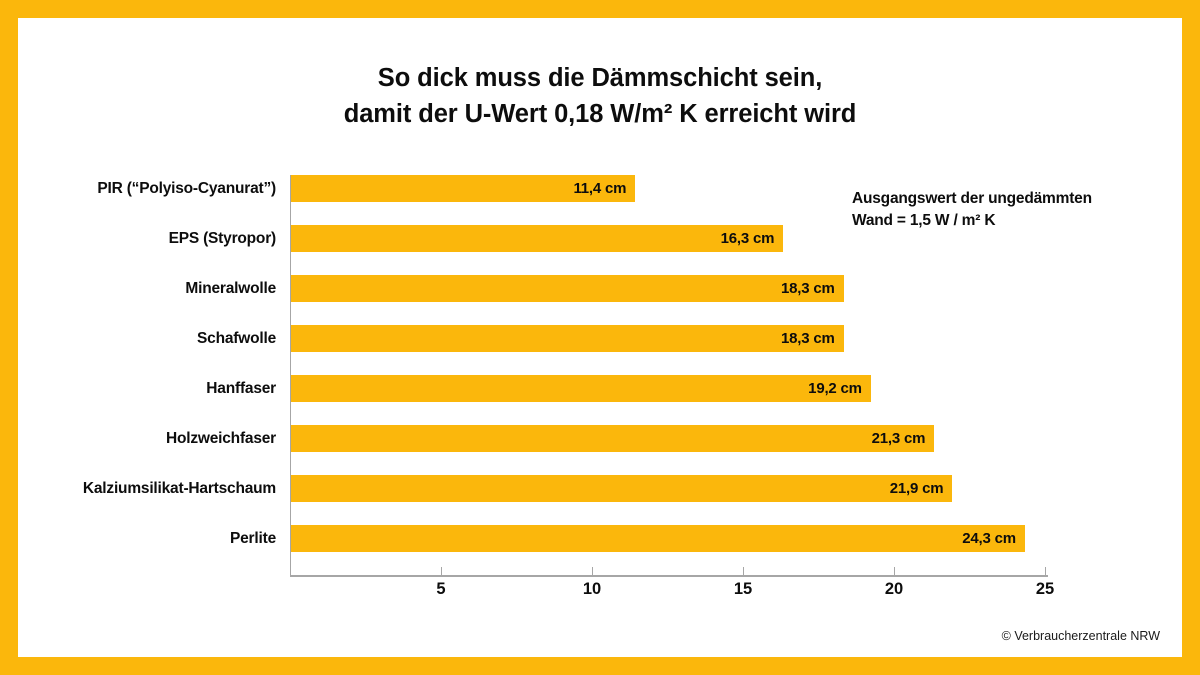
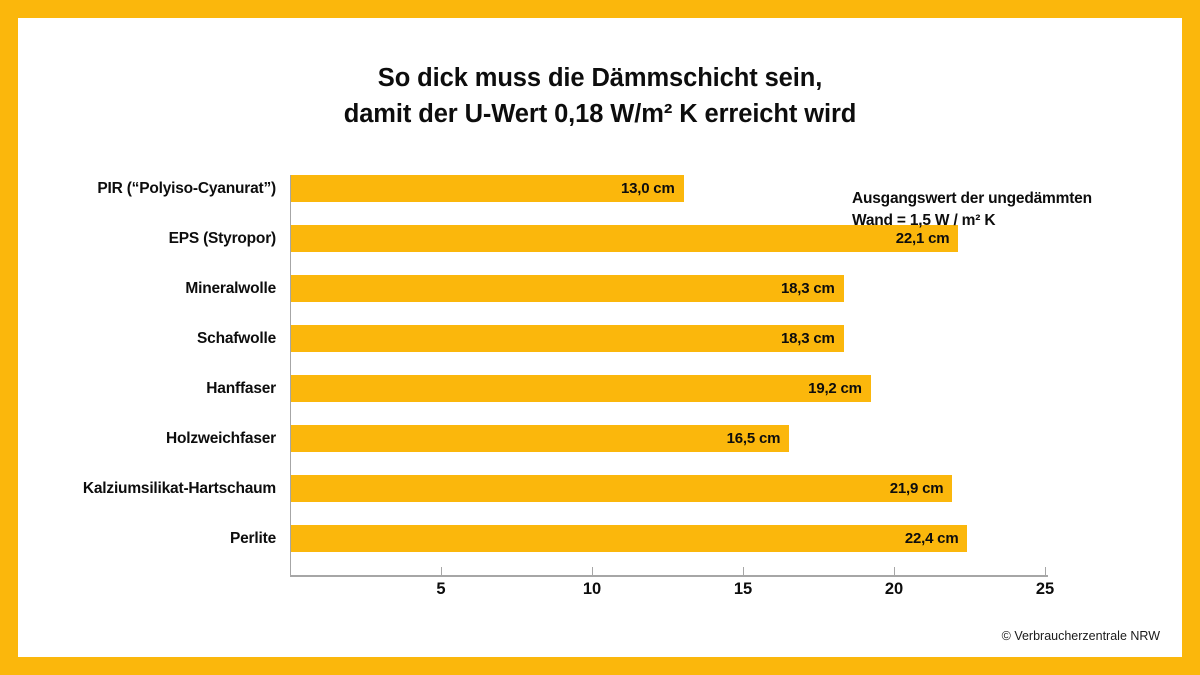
PIR (“Polyiso-Cyanurat”): 11,4 -> 13,0
EPS (Styropor): 16,3 -> 22,1
Holzweichfaser: 21,3 -> 16,5
Perlite: 24,3 -> 22,4
